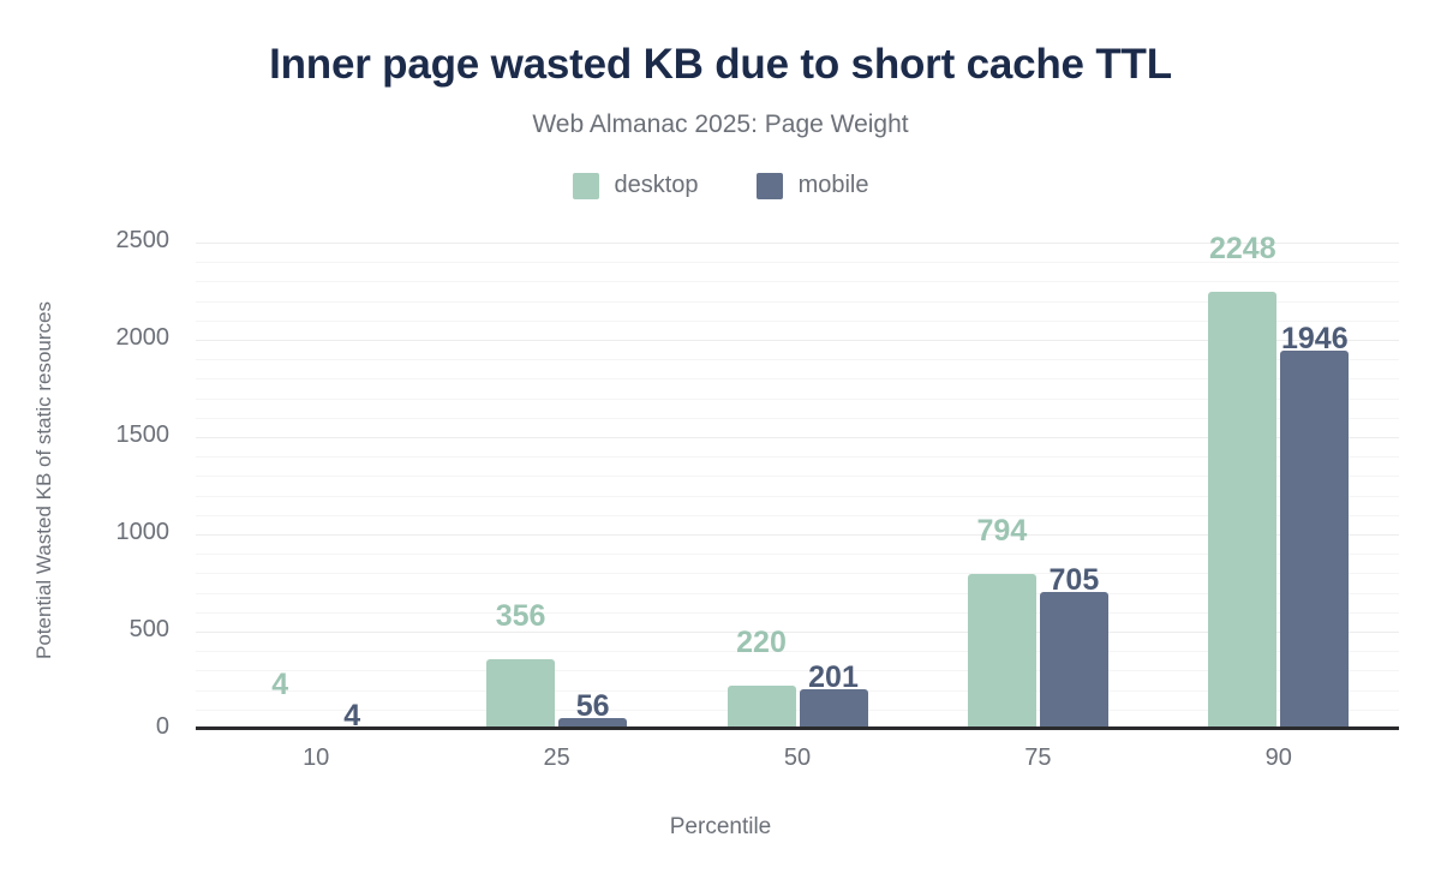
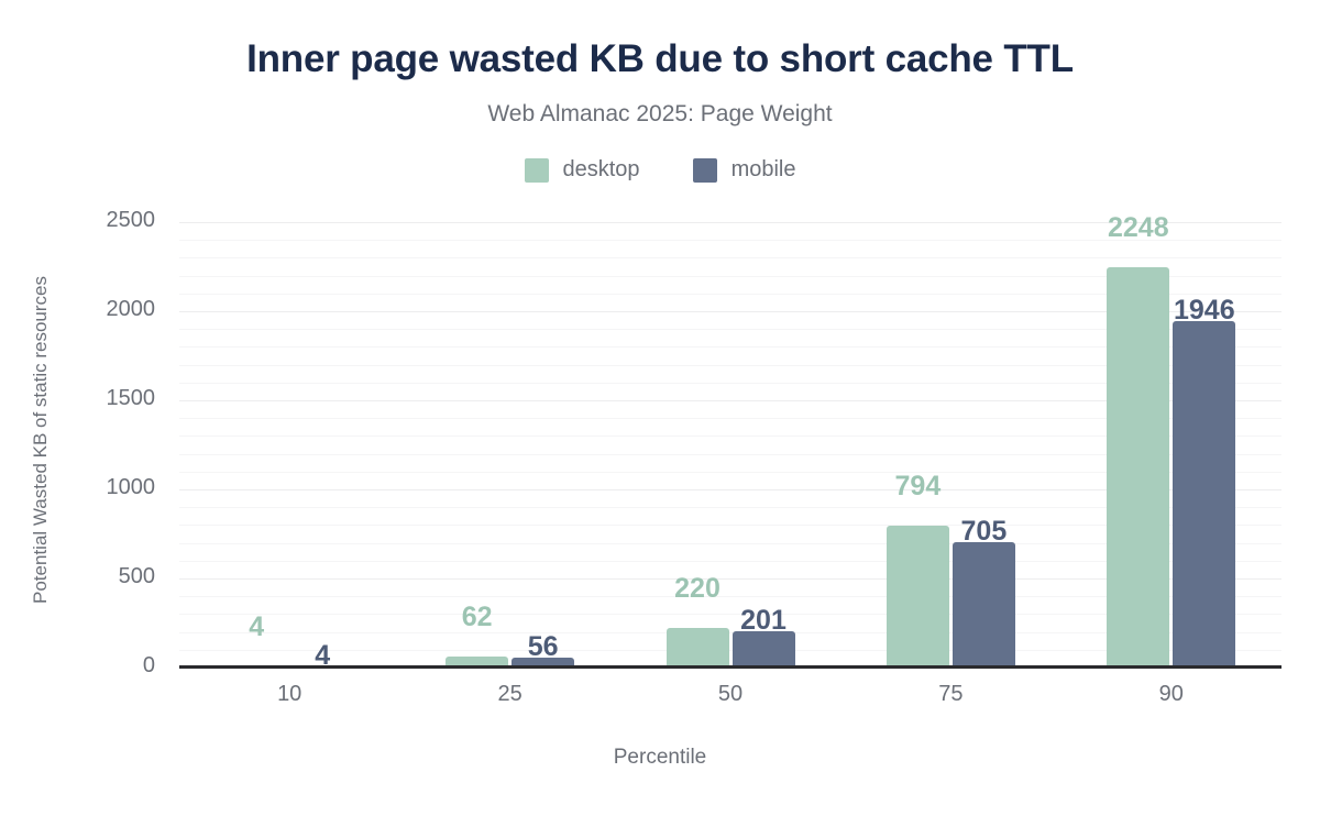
desktop/25: 356 -> 62
